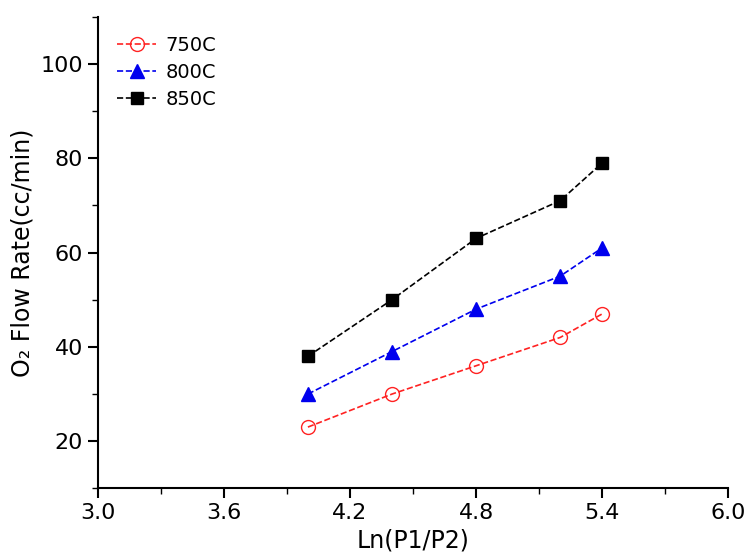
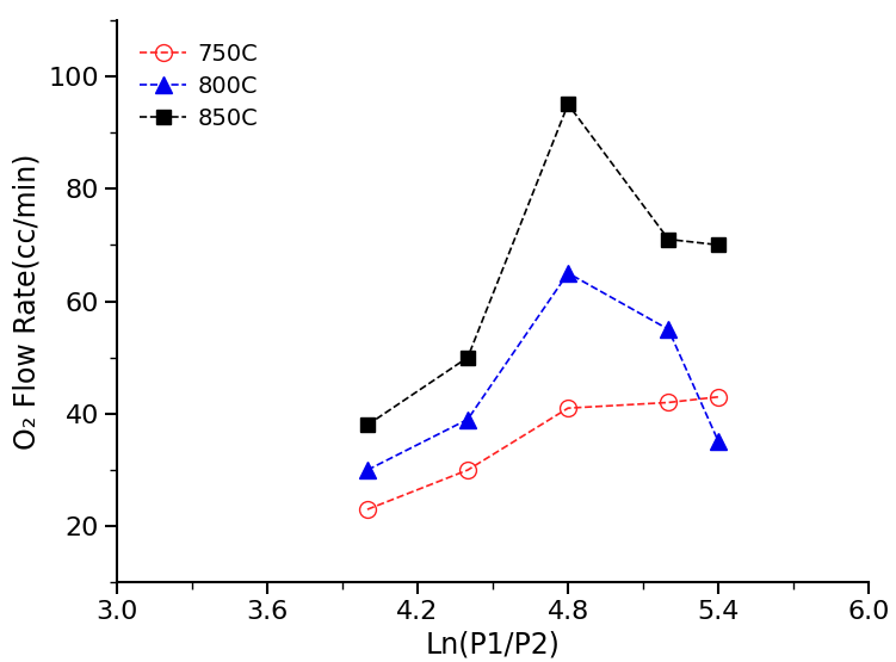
750C/4.8: 36 -> 41
800C/4.8: 48 -> 65
850C/4.8: 63 -> 95
750C/5.4: 47 -> 43
800C/5.4: 61 -> 35
850C/5.4: 79 -> 70
